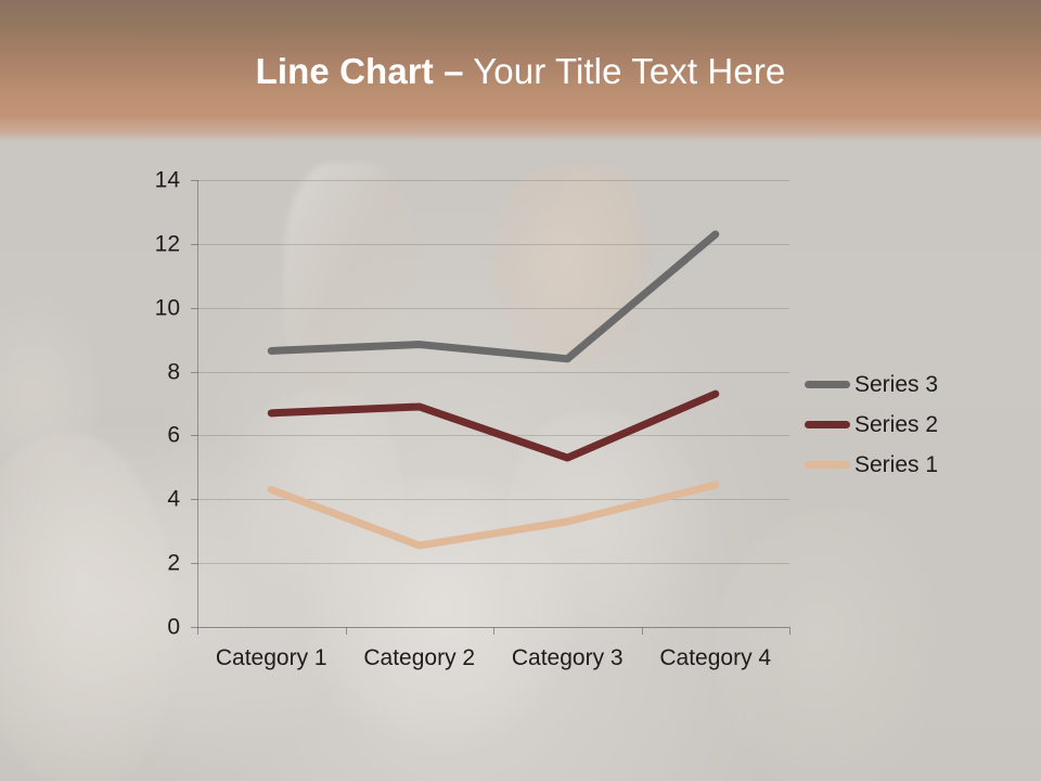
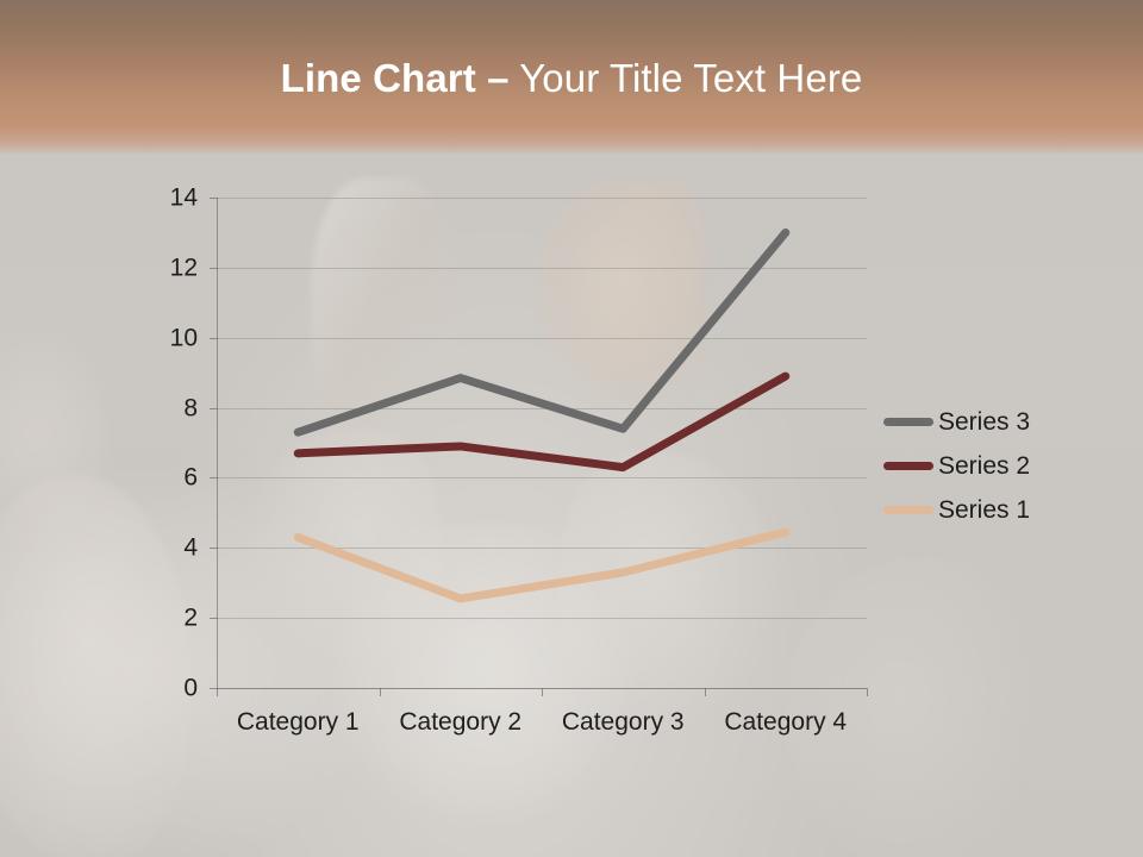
Series 3/Category 1: 8.7 -> 7.3
Series 3/Category 3: 8.4 -> 7.4
Series 2/Category 3: 5.3 -> 6.3
Series 3/Category 4: 12.3 -> 13.0
Series 2/Category 4: 7.3 -> 8.9
